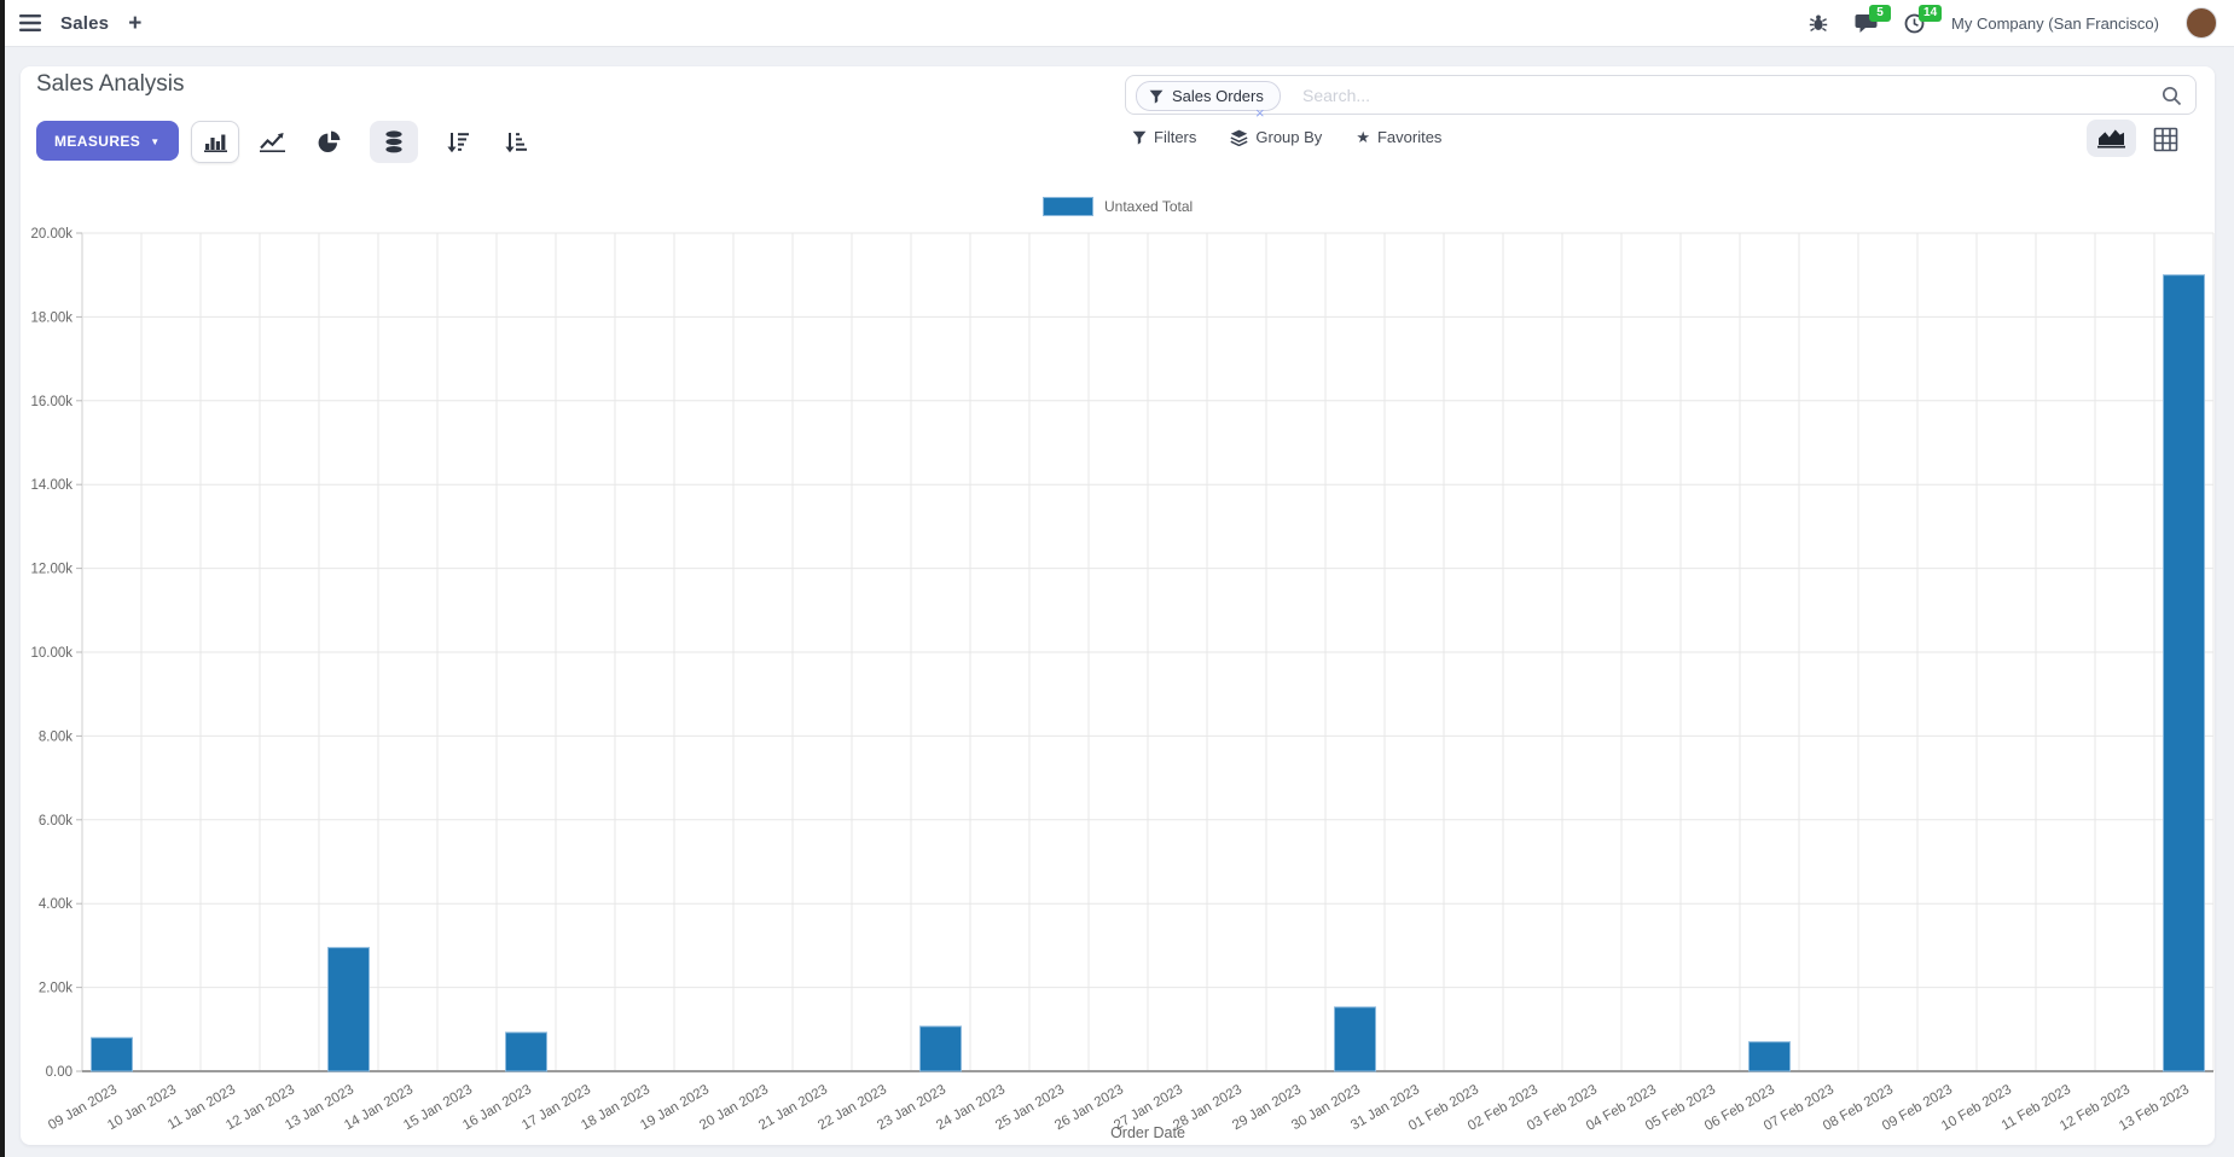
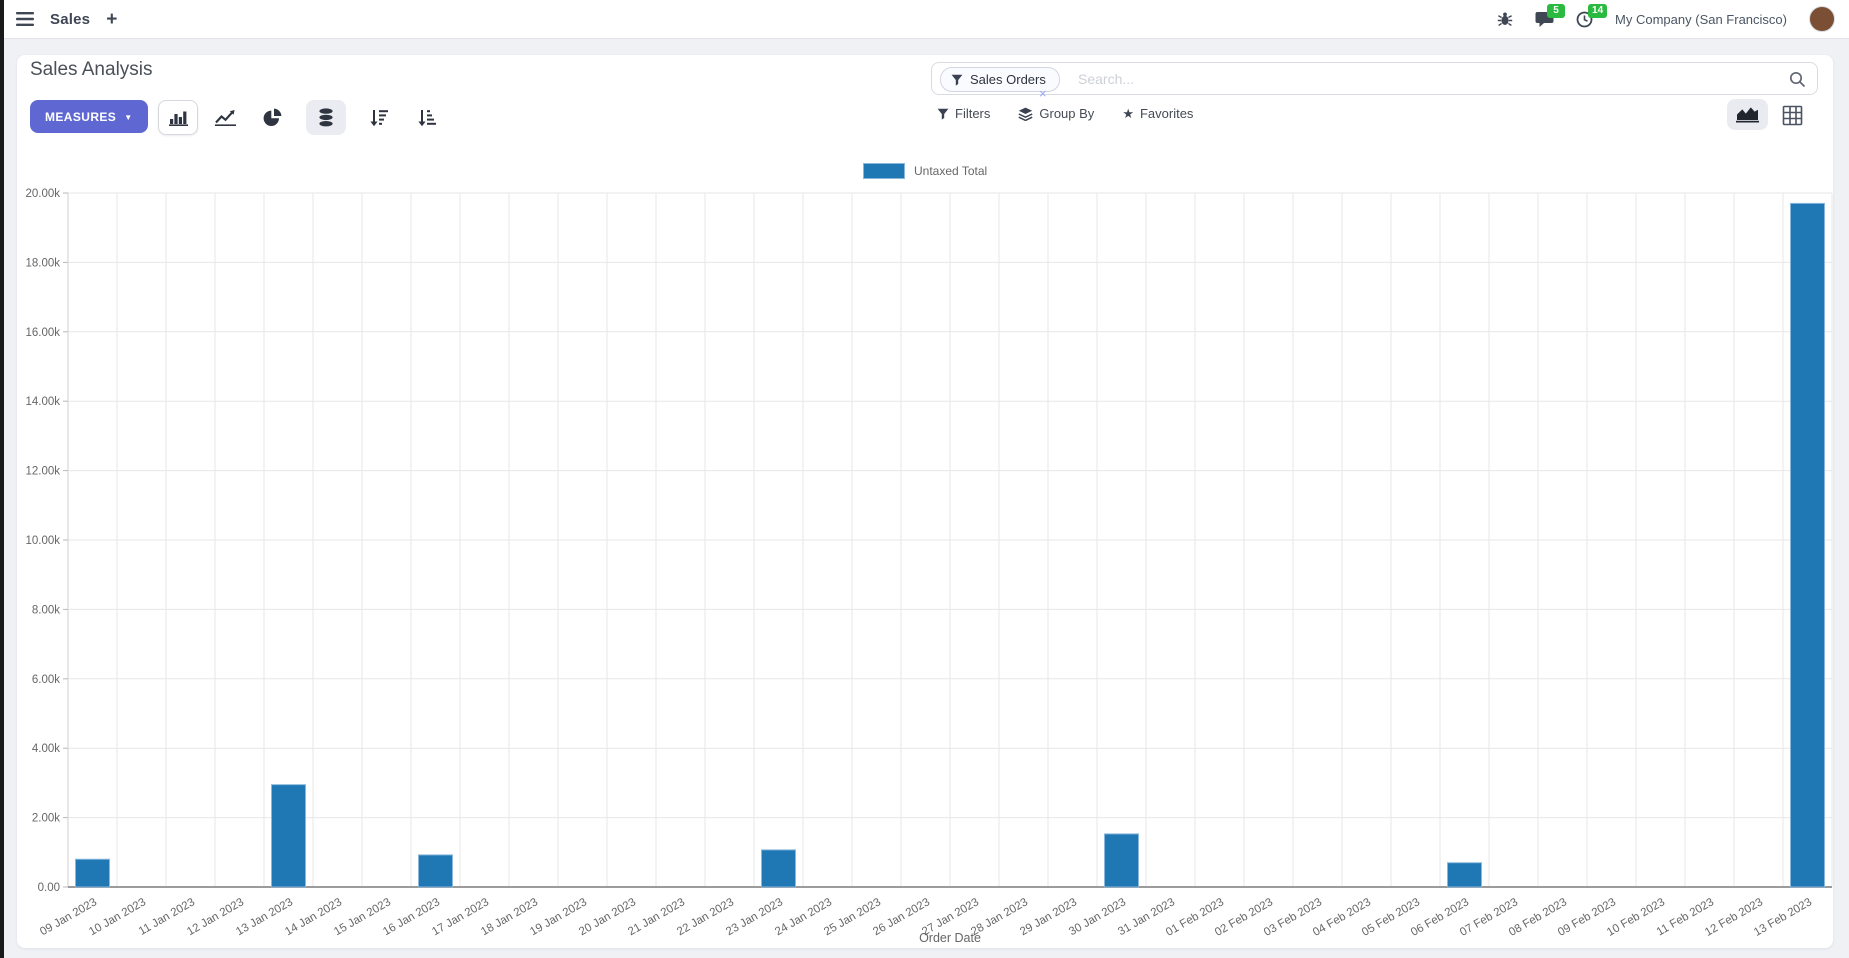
13 Feb 2023: 19.0k -> 19.7k
